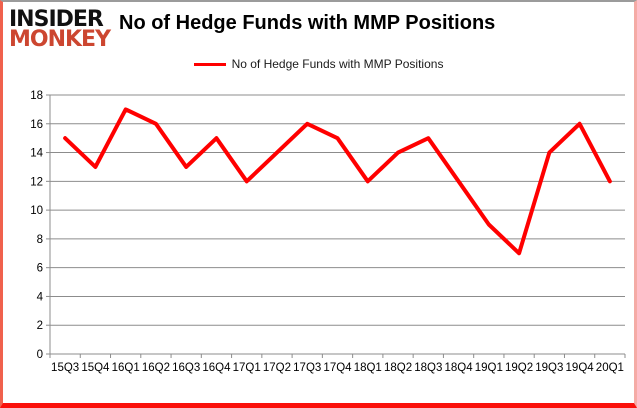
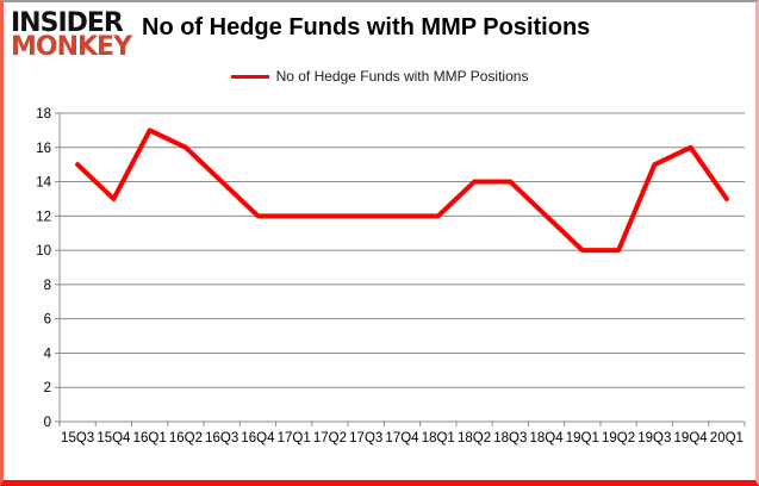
16Q3: 13 -> 14
16Q4: 15 -> 12
17Q2: 14 -> 12
17Q3: 16 -> 12
17Q4: 15 -> 12
18Q3: 15 -> 14
19Q1: 9 -> 10
19Q2: 7 -> 10
19Q3: 14 -> 15
20Q1: 12 -> 13
